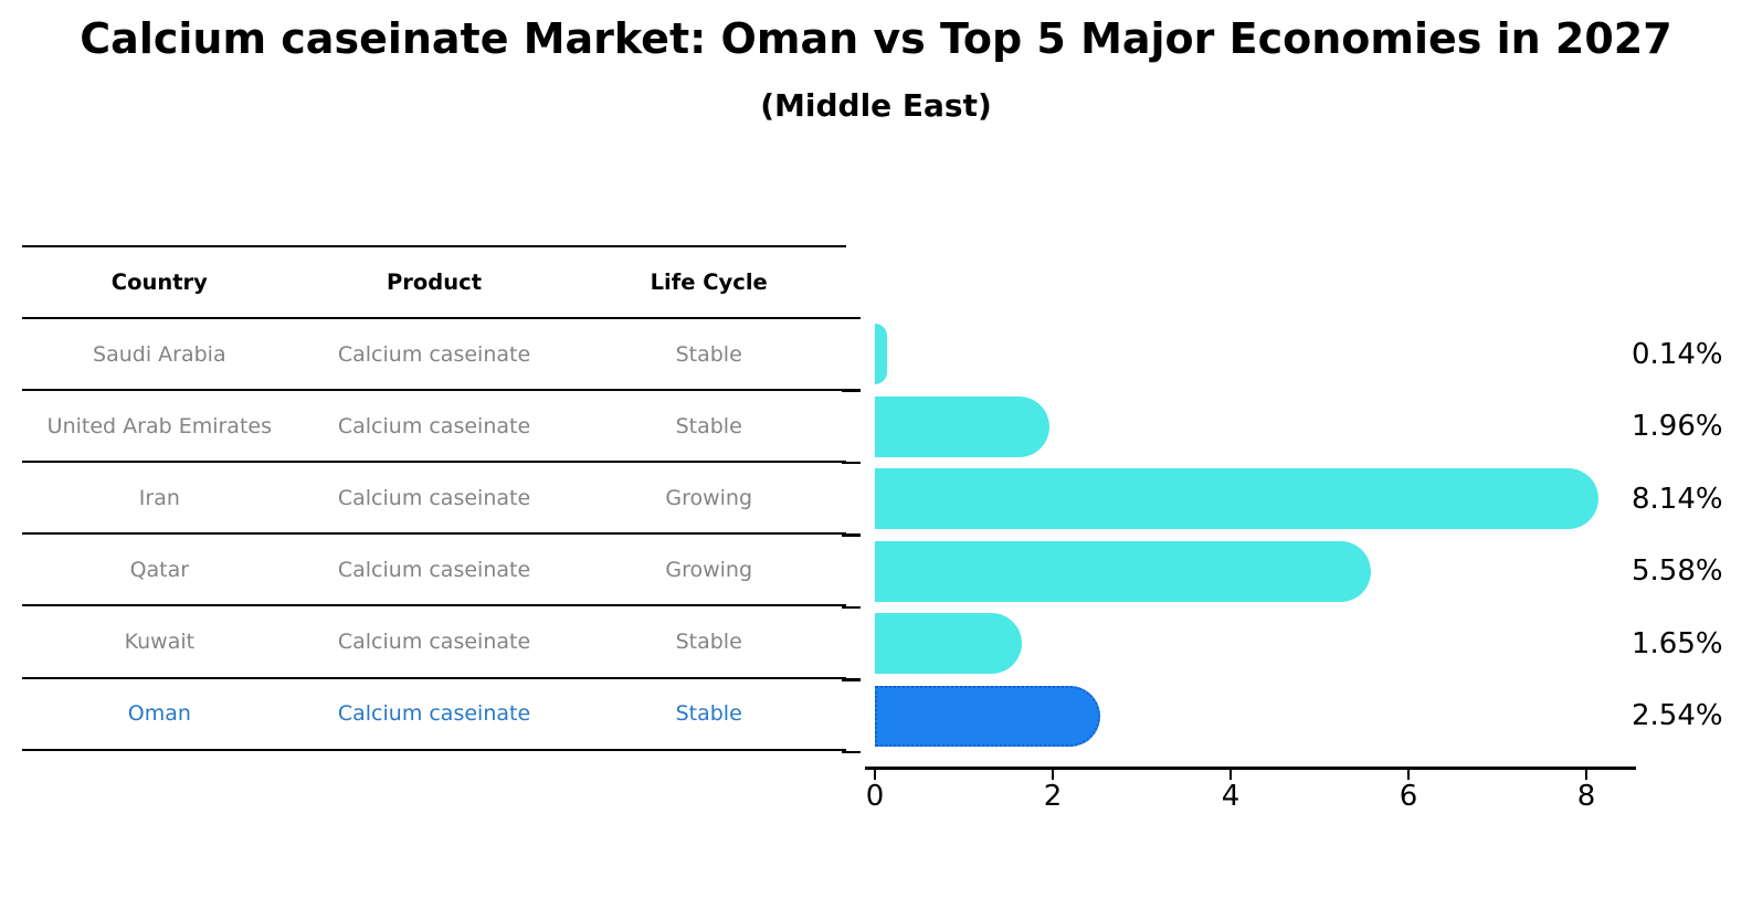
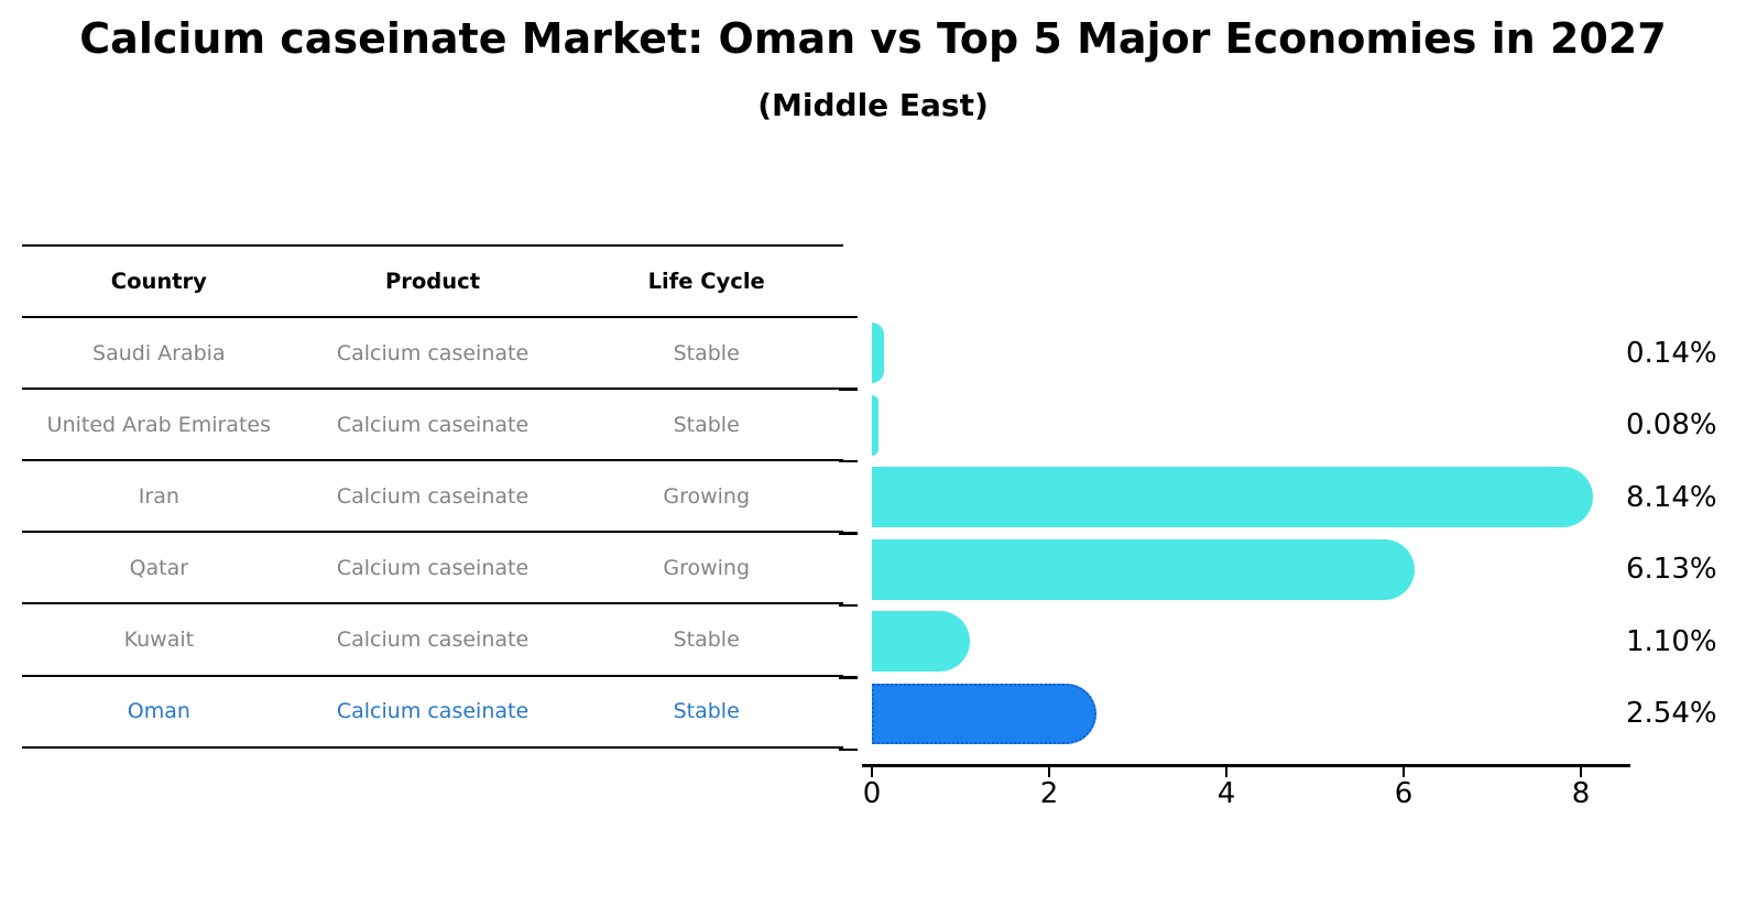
United Arab Emirates: 1.96% -> 0.08%
Qatar: 5.58% -> 6.13%
Kuwait: 1.65% -> 1.10%
